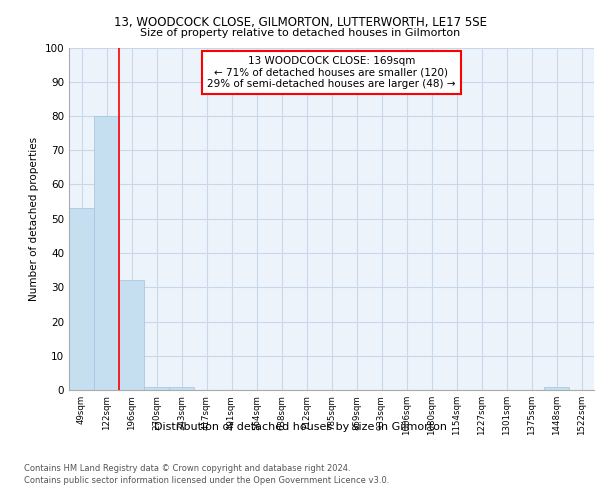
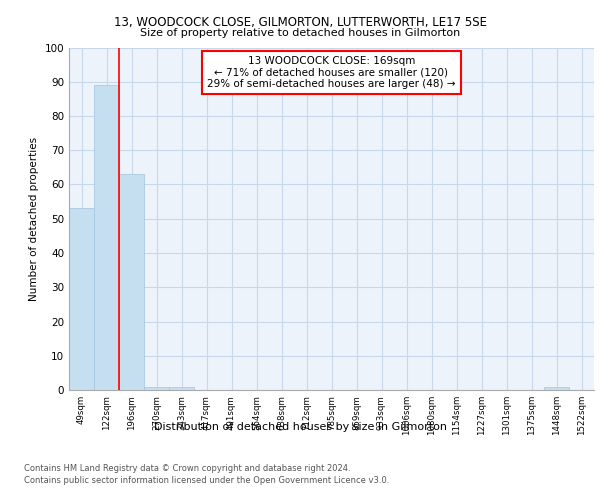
122sqm: 80 -> 89
196sqm: 32 -> 63
